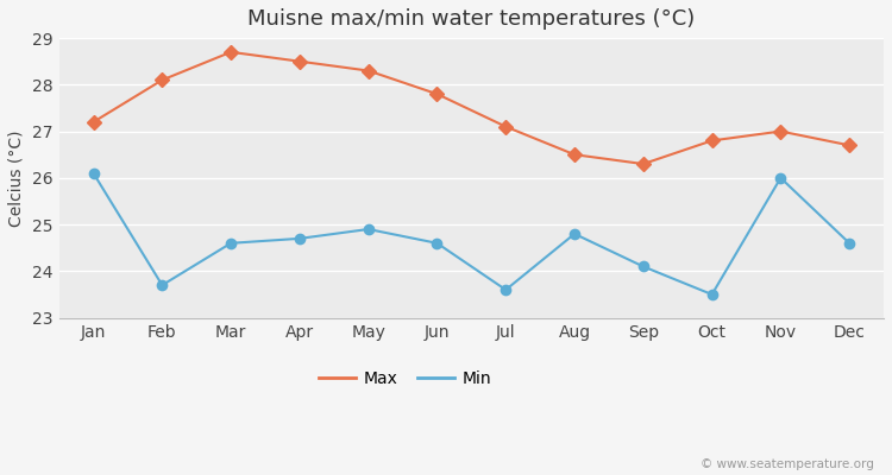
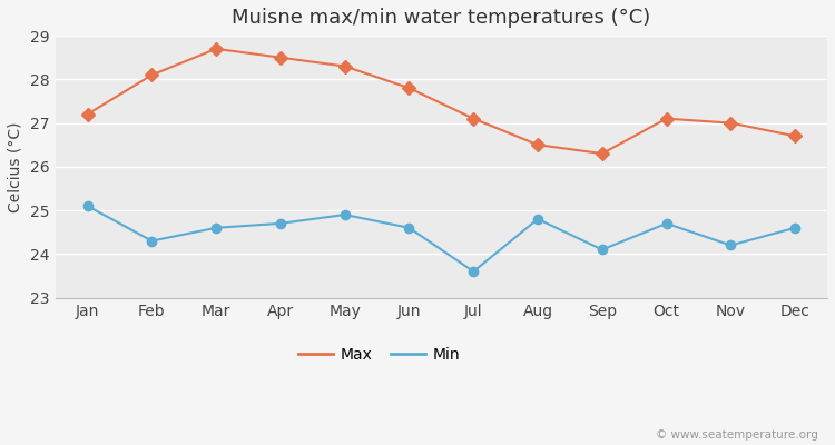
Min/Jan: 26.1 -> 25.1
Min/Feb: 23.7 -> 24.3
Max/Oct: 26.8 -> 27.1
Min/Oct: 23.5 -> 24.7
Min/Nov: 26.0 -> 24.2
